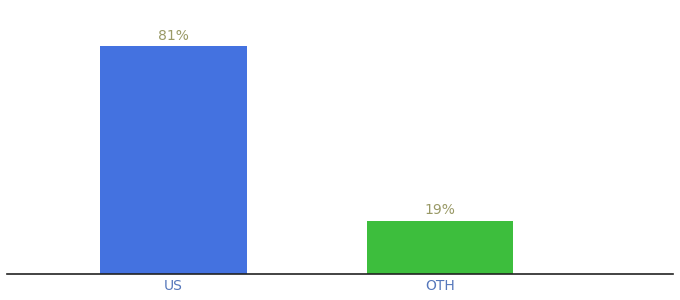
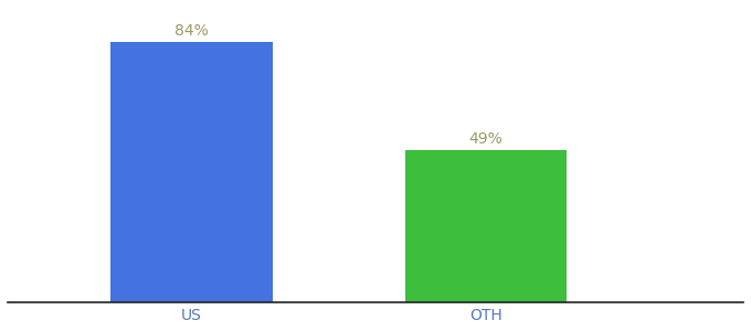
US: 81% -> 84%
OTH: 19% -> 49%
